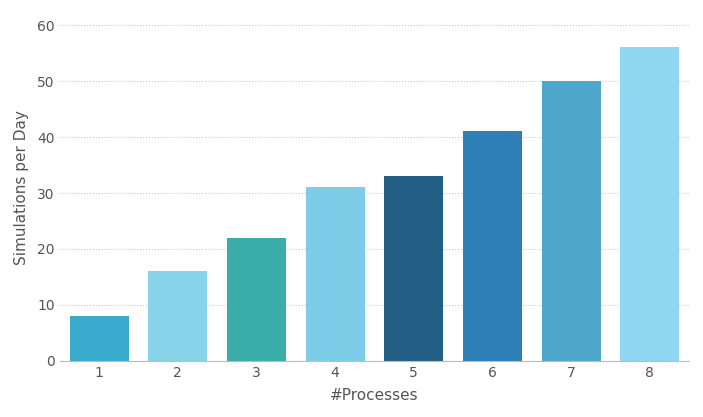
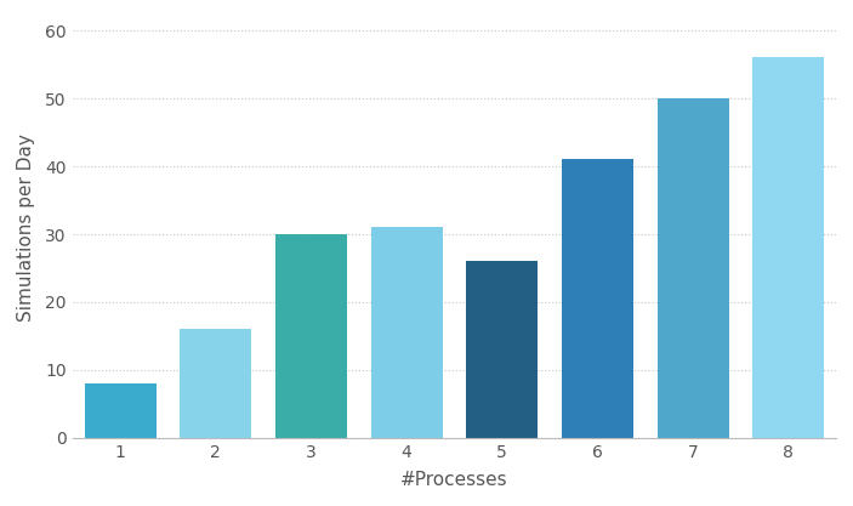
3: 22 -> 30
5: 33 -> 26
